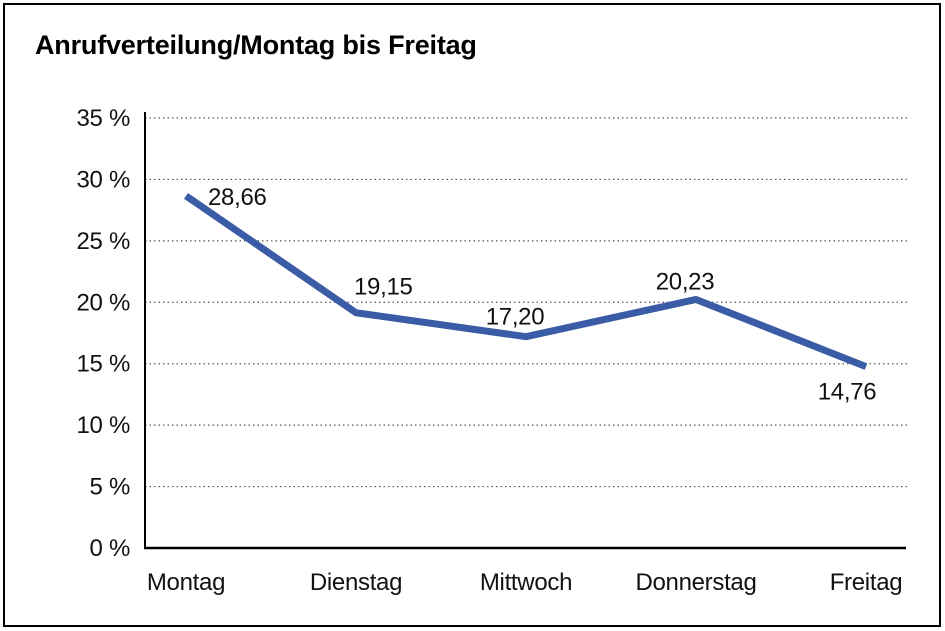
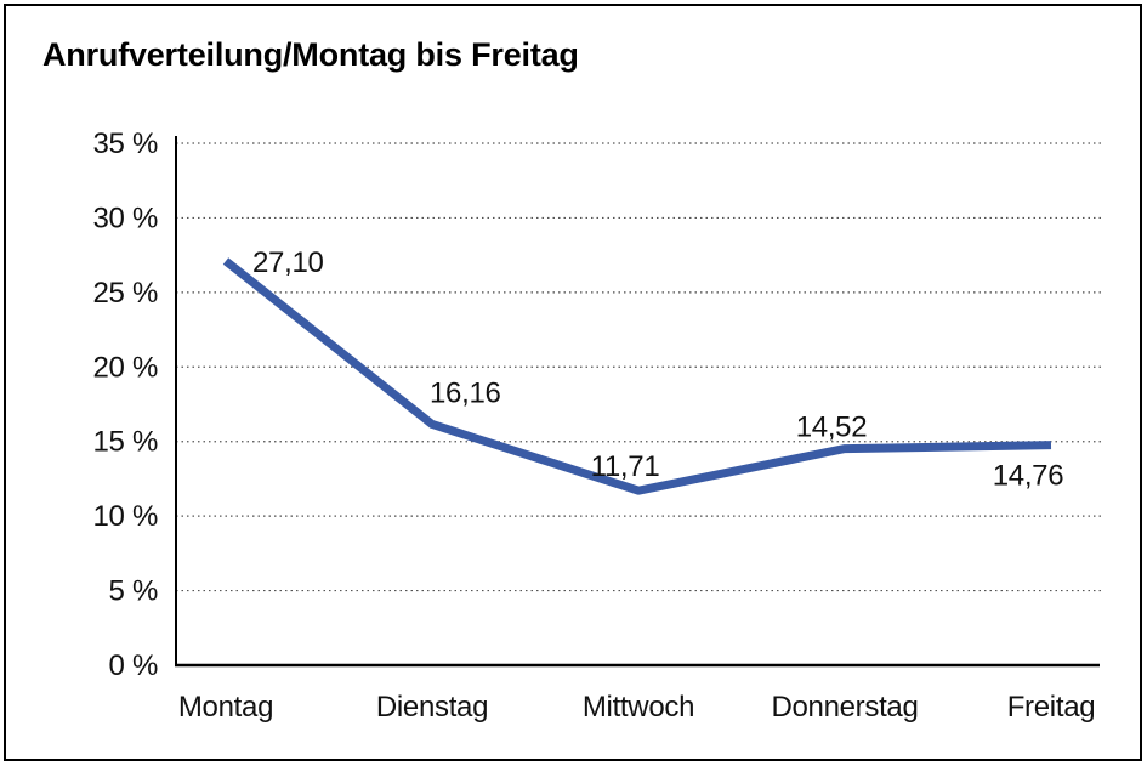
Montag: 28,66 -> 27,10
Dienstag: 19,15 -> 16,16
Mittwoch: 17,20 -> 11,71
Donnerstag: 20,23 -> 14,52
